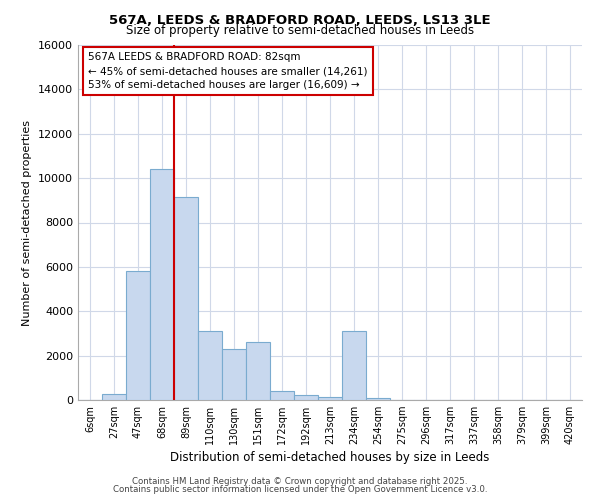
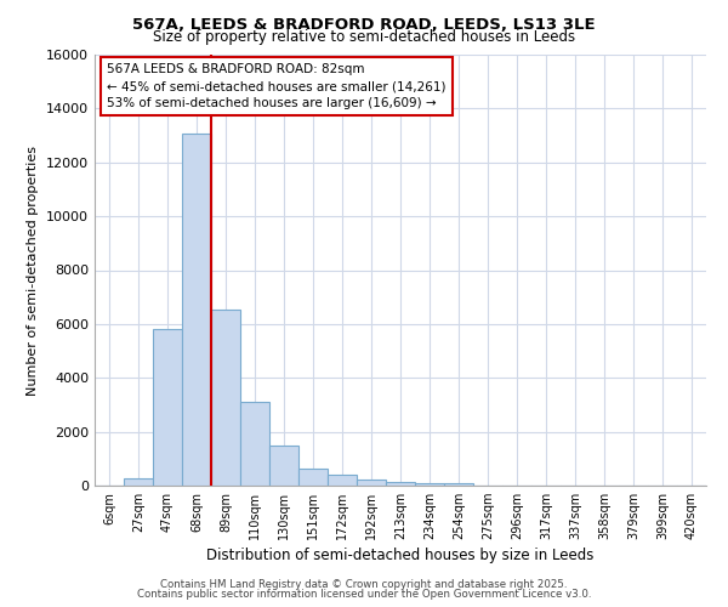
68sqm: 10400 -> 13050
89sqm: 9150 -> 6550
130sqm: 2300 -> 1480
151sqm: 2600 -> 640
234sqm: 3100 -> 100
